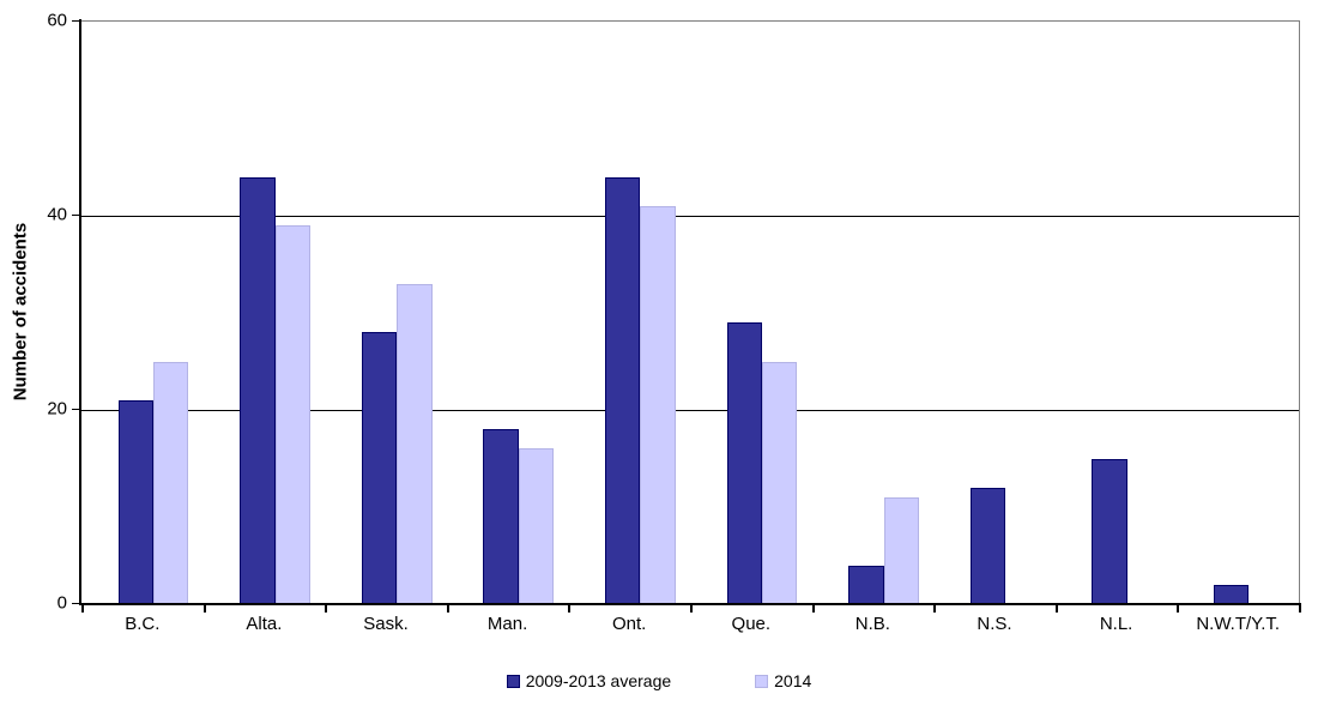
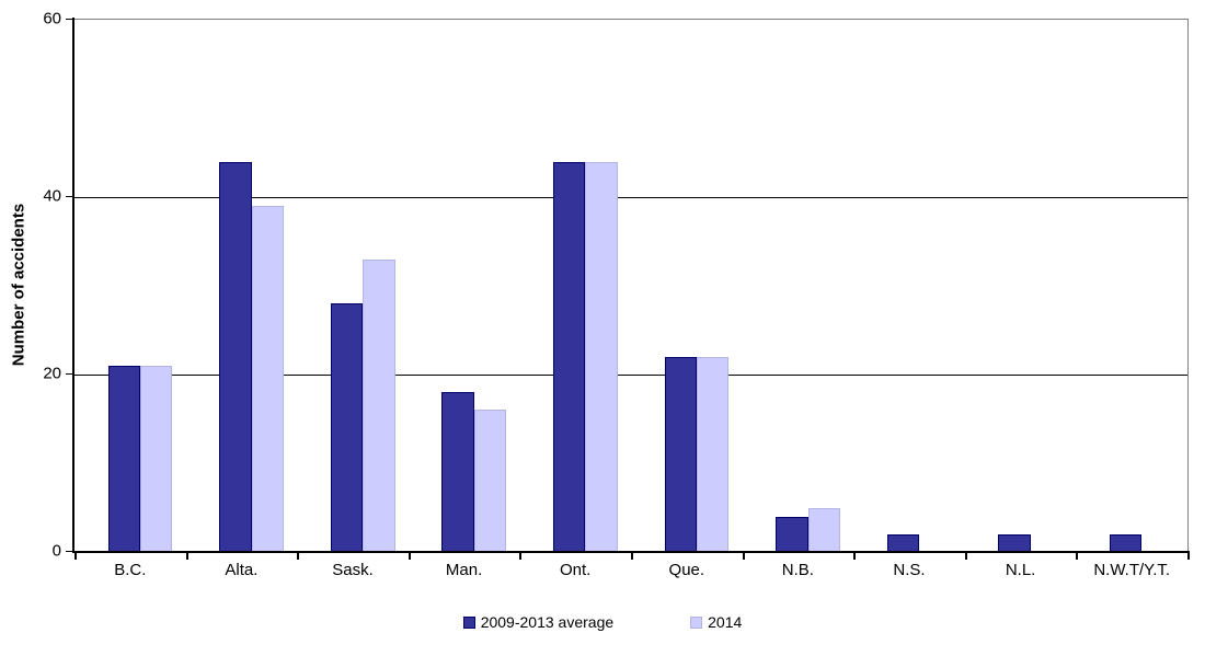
2014/B.C.: 25 -> 21
2014/Ont.: 41 -> 44
2009-2013 average/Que.: 29 -> 22
2014/Que.: 25 -> 22
2014/N.B.: 11 -> 5
2009-2013 average/N.S.: 12 -> 2
2009-2013 average/N.L.: 15 -> 2
